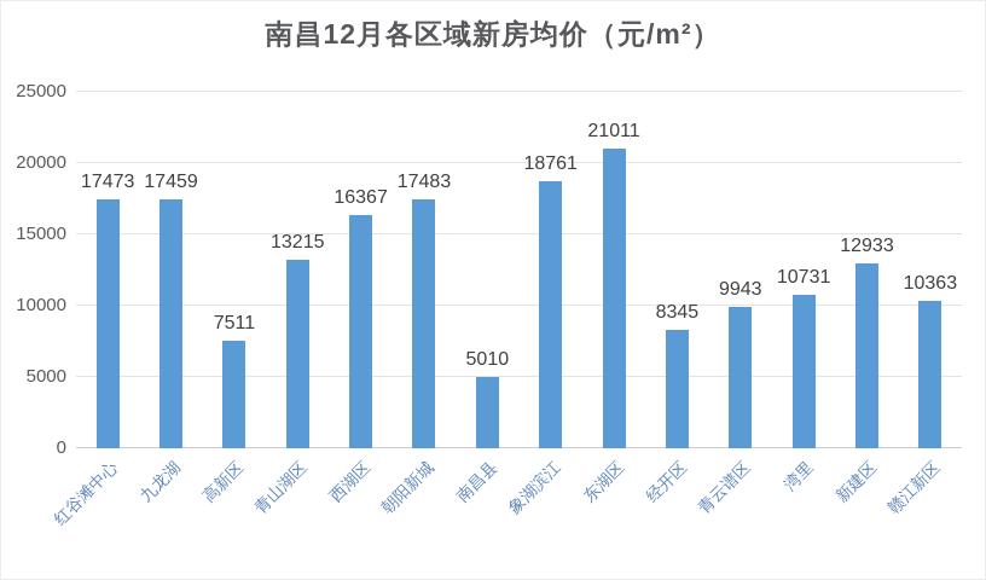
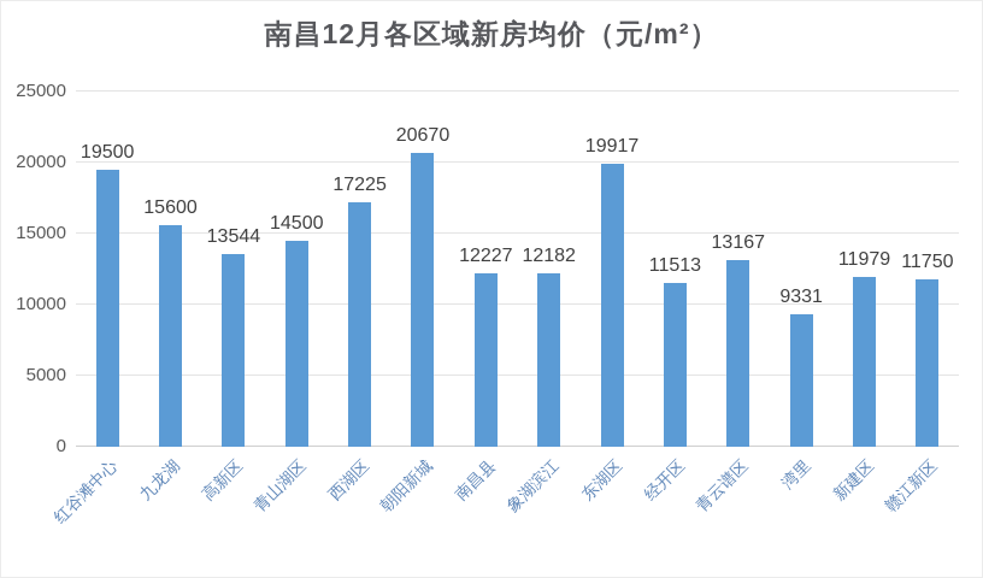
红谷滩中心: 17473 -> 19500
九龙湖: 17459 -> 15600
高新区: 7511 -> 13544
青山湖区: 13215 -> 14500
西湖区: 16367 -> 17225
朝阳新城: 17483 -> 20670
南昌县: 5010 -> 12227
象湖滨江: 18761 -> 12182
东湖区: 21011 -> 19917
经开区: 8345 -> 11513
青云谱区: 9943 -> 13167
湾里: 10731 -> 9331
新建区: 12933 -> 11979
赣江新区: 10363 -> 11750
